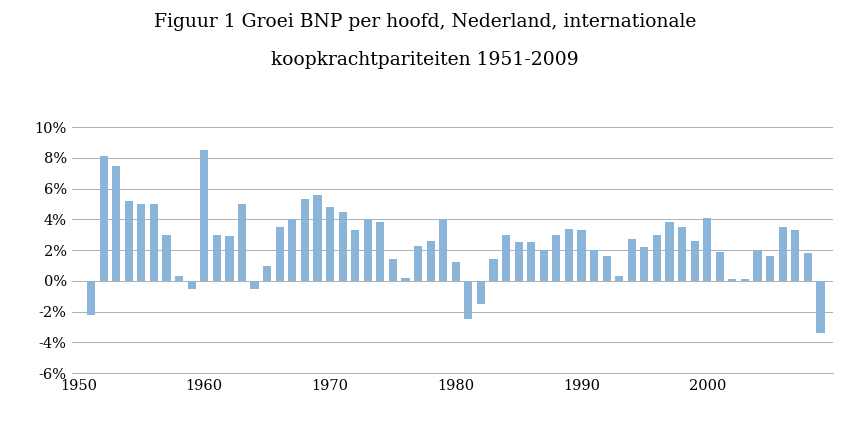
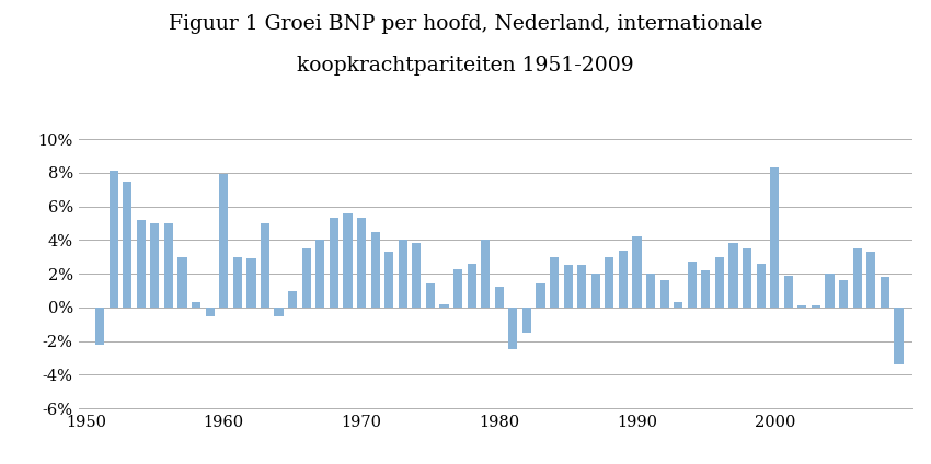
1960: 8.5% -> 7.9%
1970: 4.8% -> 5.3%
1990: 3.3% -> 4.2%
2000: 4.1% -> 8.3%
